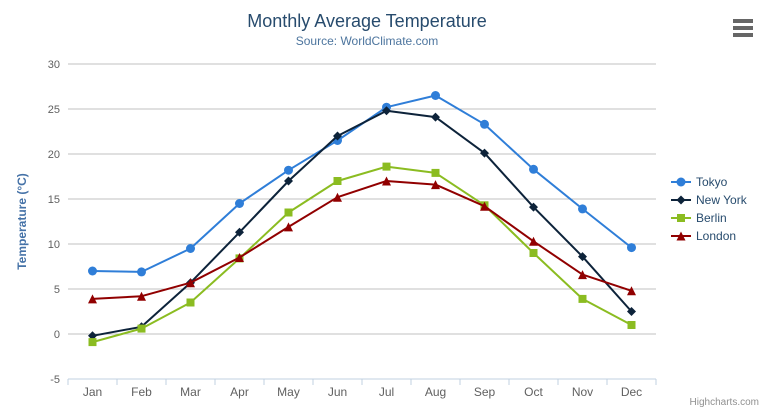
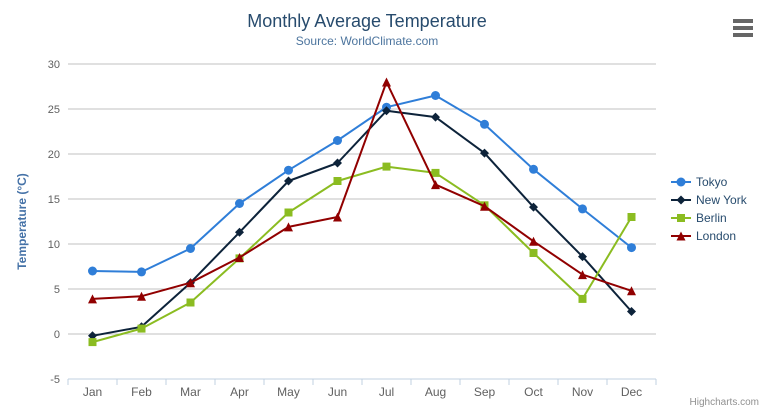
New York/Jun: 22 -> 19
London/Jun: 15 -> 13
London/Jul: 17 -> 28
Berlin/Dec: 1 -> 13
